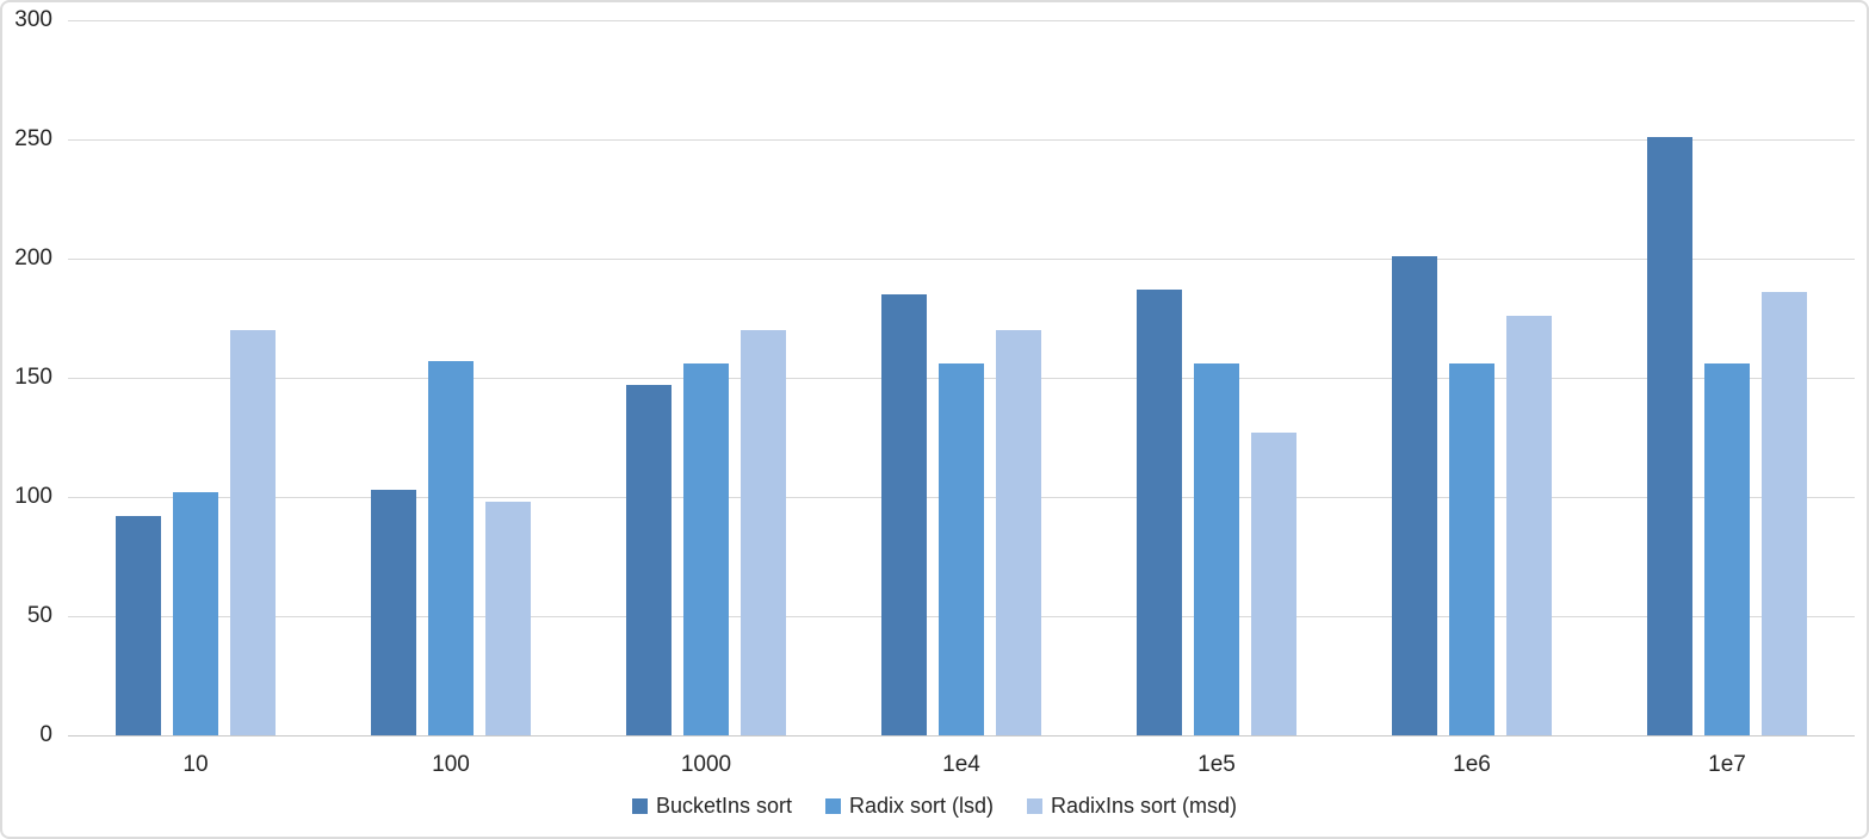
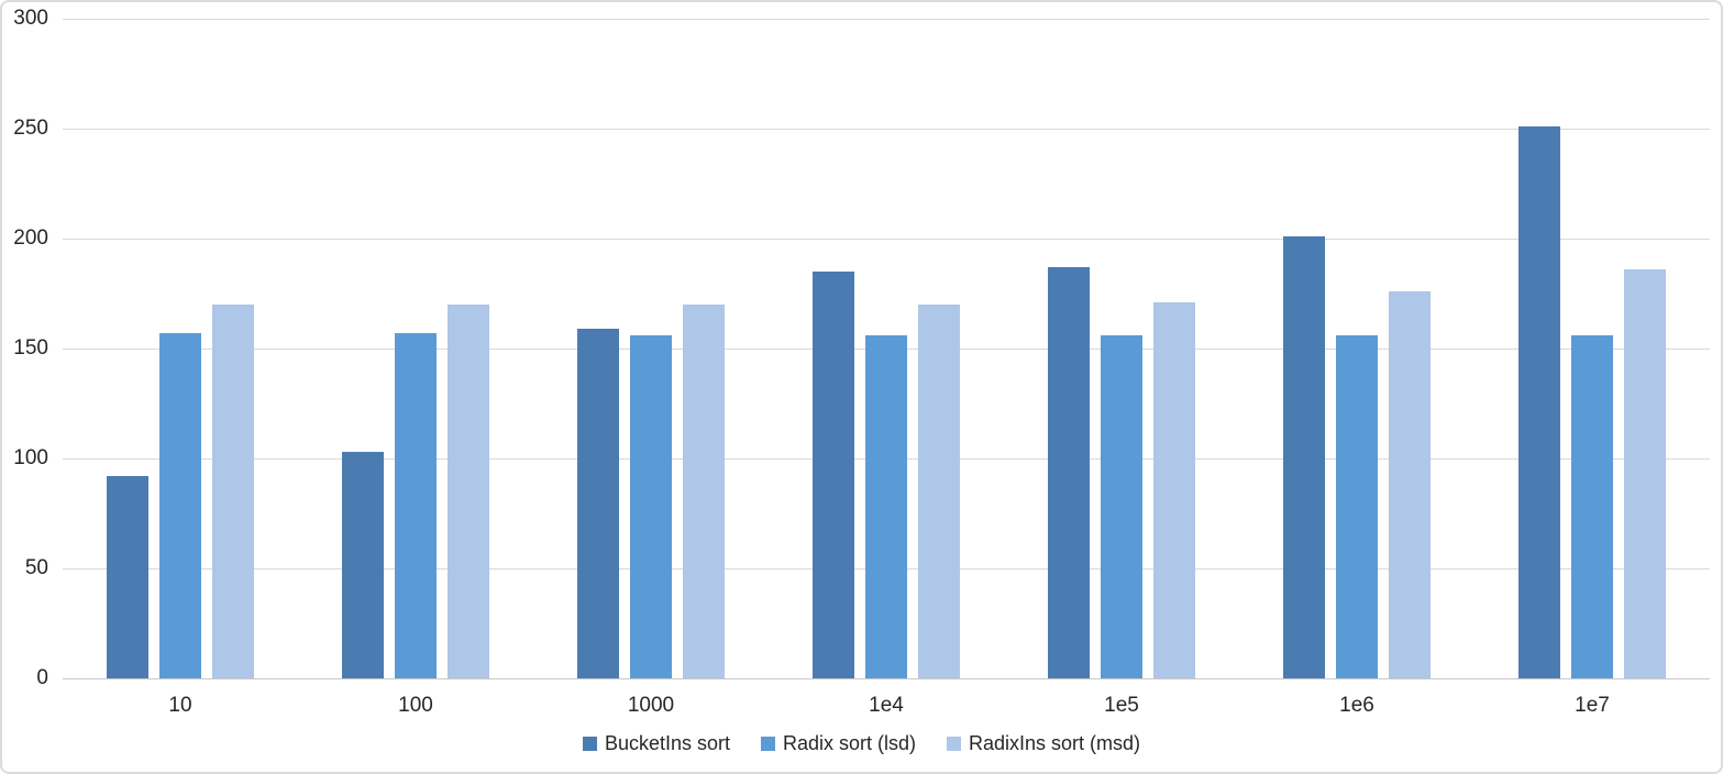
Radix sort (lsd)/10: 102 -> 157
RadixIns sort (msd)/100: 98 -> 170
BucketIns sort/1000: 147 -> 159
RadixIns sort (msd)/1e5: 127 -> 171
